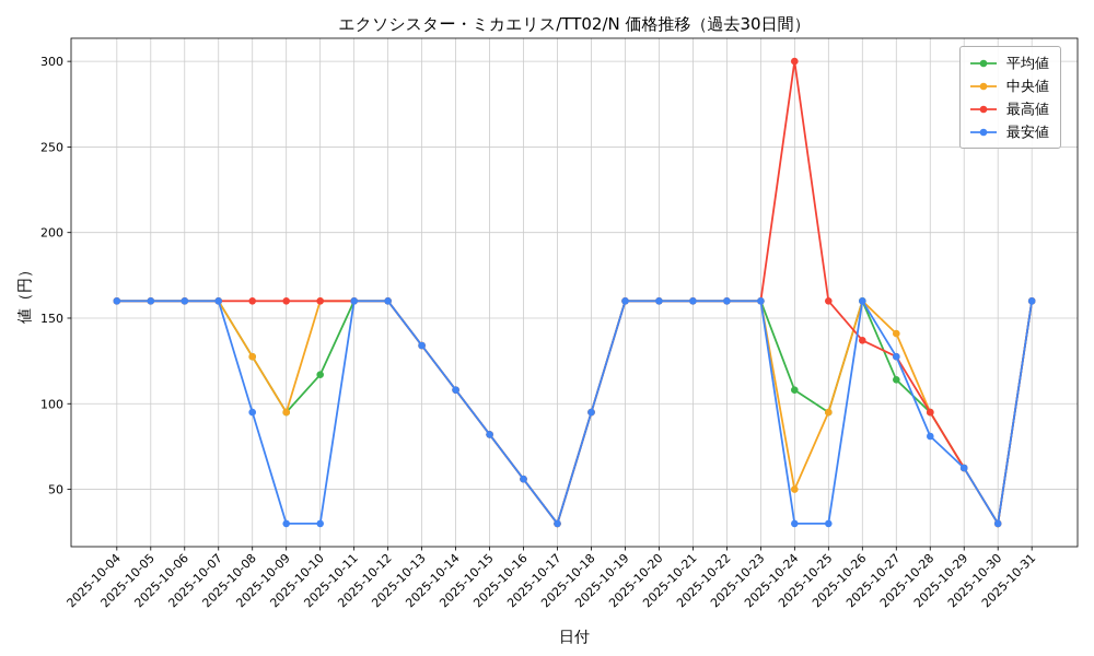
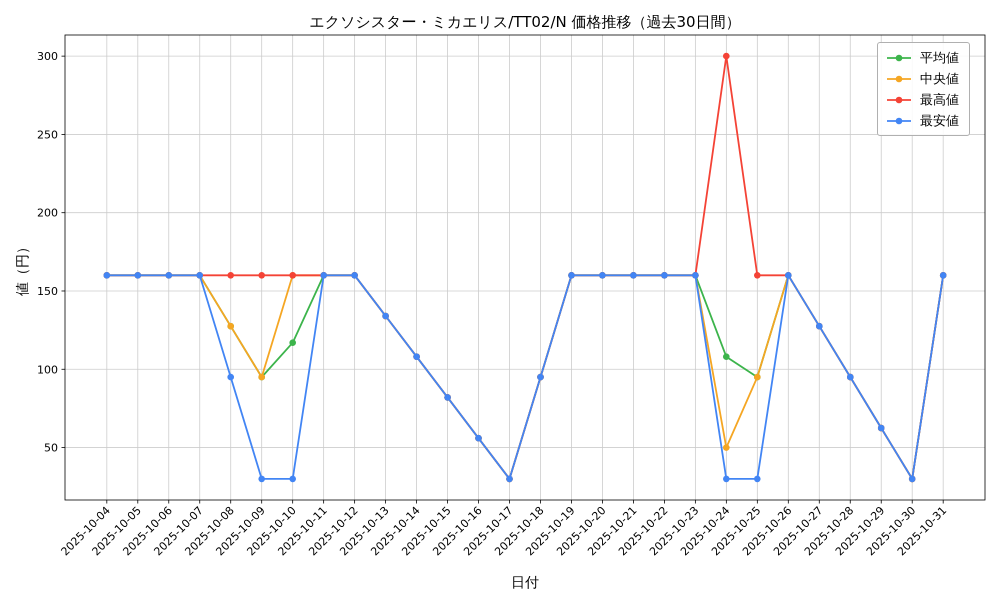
最高値/2025-10-26: 137 -> 160
平均値/2025-10-27: 114 -> 128
中央値/2025-10-27: 141 -> 128
最安値/2025-10-28: 81 -> 95
